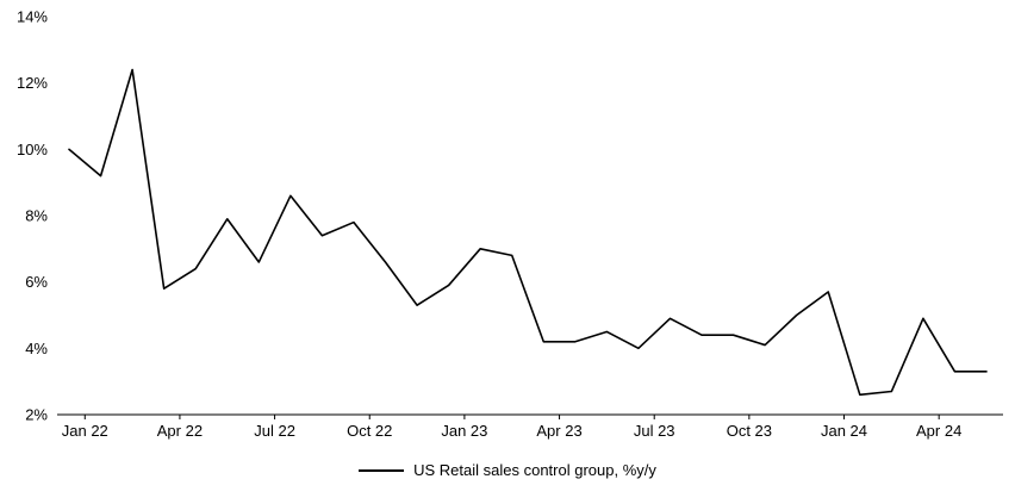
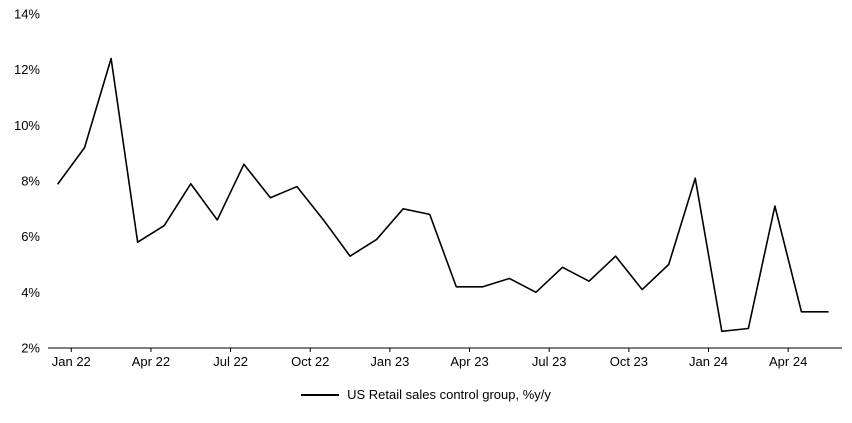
Jan 22: 10.0% -> 7.9%
Oct 23: 4.4% -> 5.3%
Jan 24: 5.7% -> 8.1%
Apr 24: 4.9% -> 7.1%
